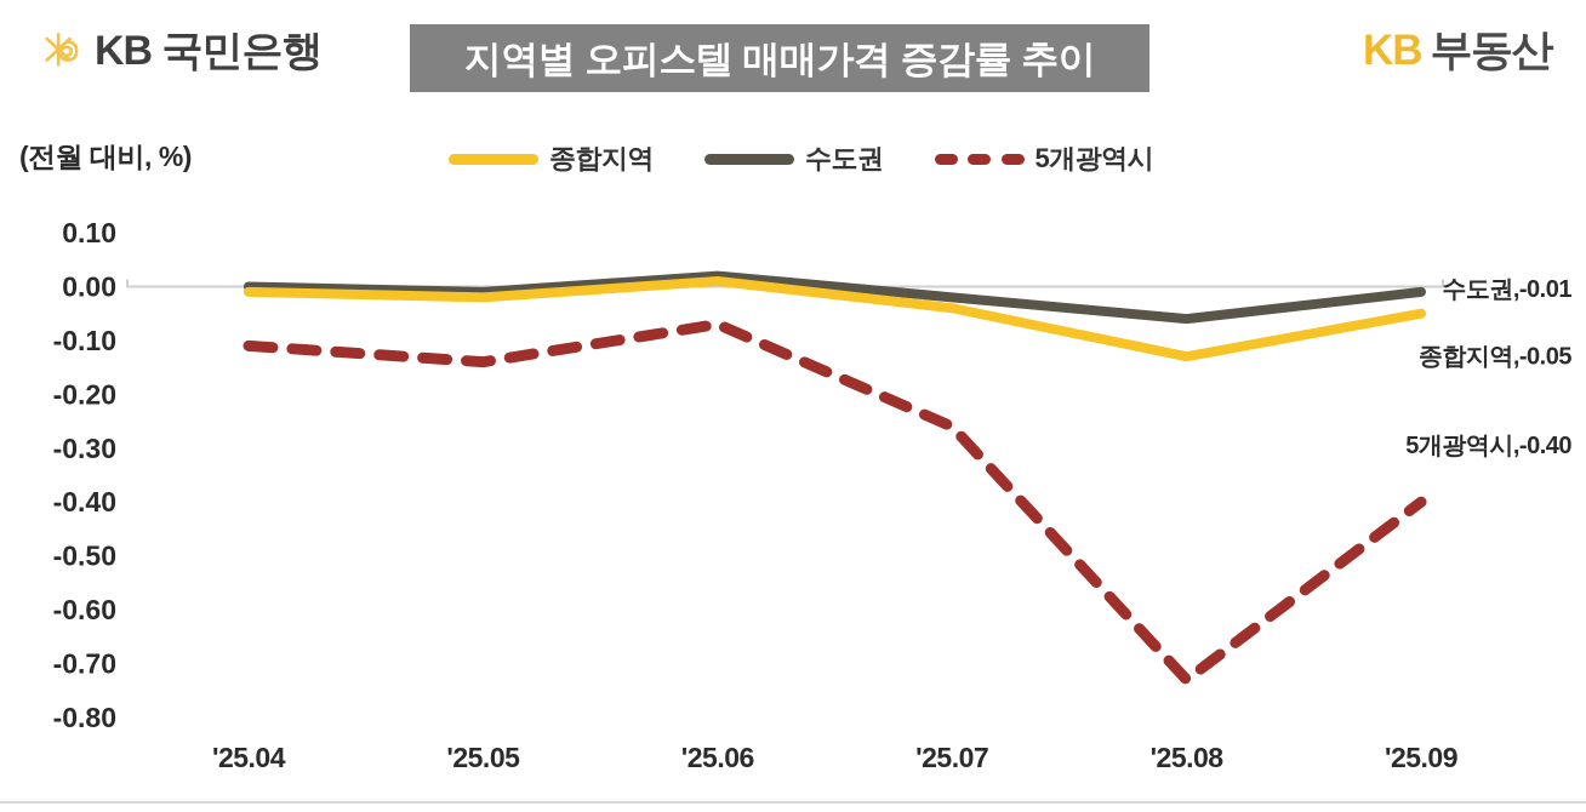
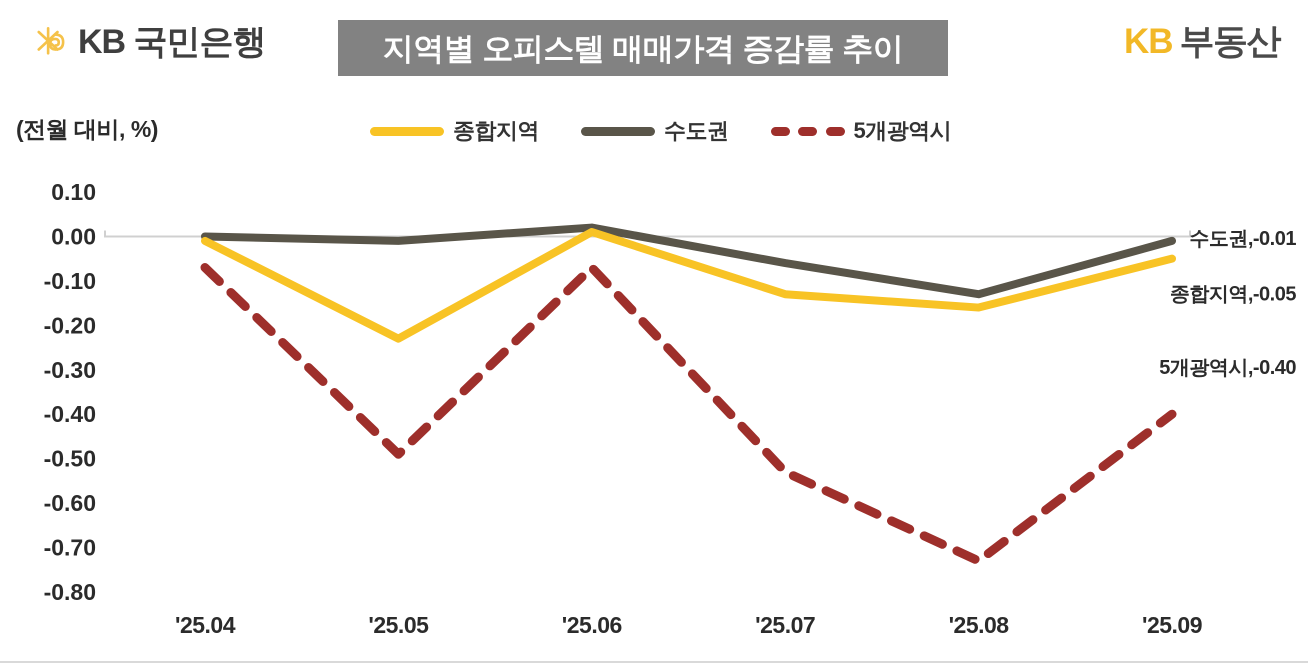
5개광역시/'25.04: -0.11 -> -0.07
종합지역/'25.05: -0.02 -> -0.23
5개광역시/'25.05: -0.14 -> -0.49
종합지역/'25.07: -0.04 -> -0.13
수도권/'25.07: -0.02 -> -0.06
5개광역시/'25.07: -0.26 -> -0.53
종합지역/'25.08: -0.13 -> -0.16
수도권/'25.08: -0.06 -> -0.13
